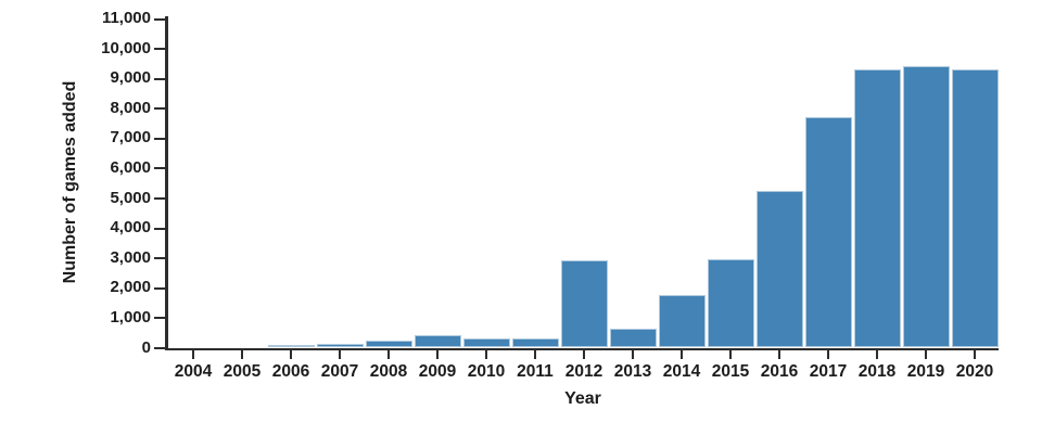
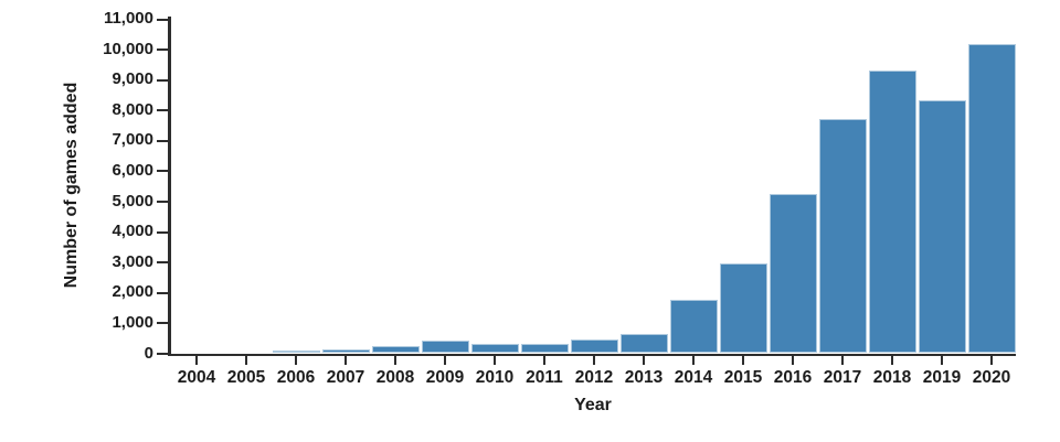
2012: 2900 -> 400
2019: 9400 -> 8300
2020: 9300 -> 10200
